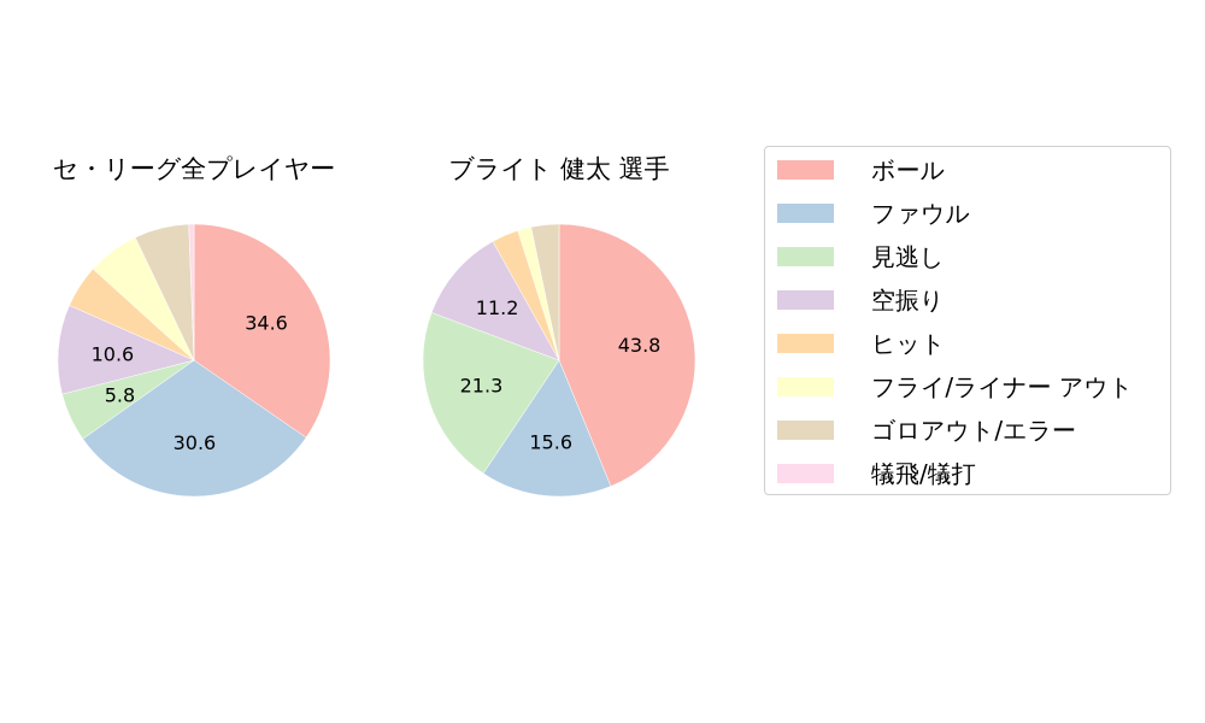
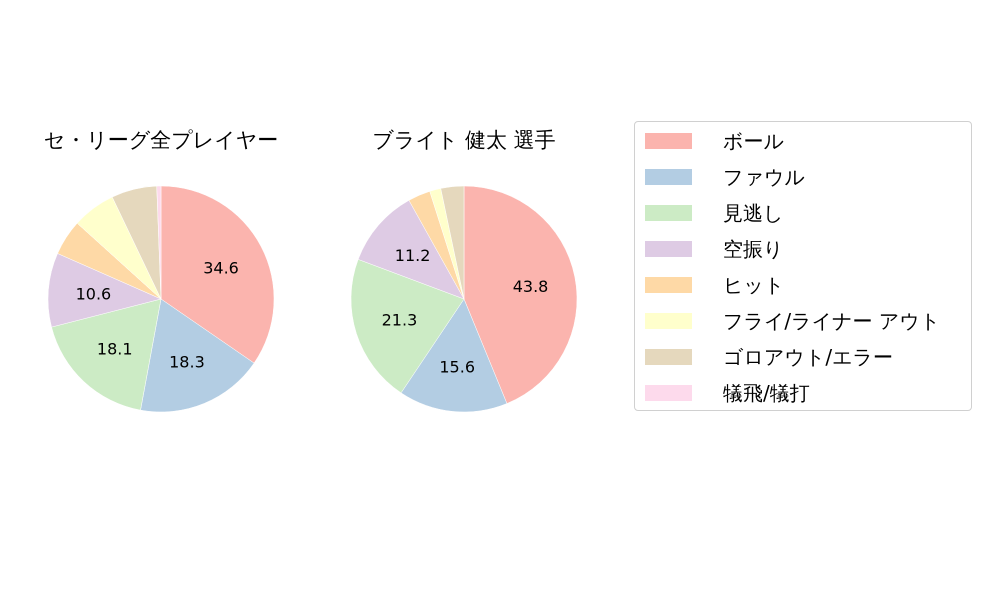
セ・リーグ全プレイヤー/ファウル: 30.6 -> 18.3
セ・リーグ全プレイヤー/見逃し: 5.8 -> 18.1
